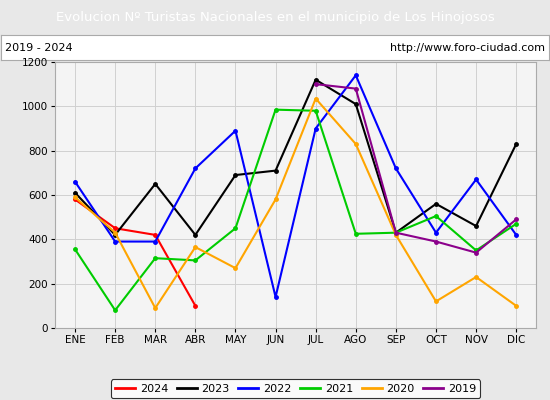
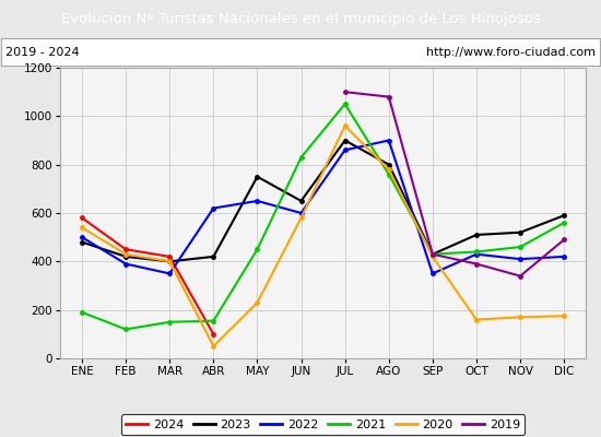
2023/ENE: 610 -> 480
2022/ENE: 660 -> 500
2021/ENE: 355 -> 190
2020/ENE: 590 -> 540
2021/FEB: 80 -> 120
2023/MAR: 650 -> 400
2022/MAR: 390 -> 350
2021/MAR: 315 -> 150
2020/MAR: 90 -> 400
2022/ABR: 720 -> 620
2021/ABR: 305 -> 155
2020/ABR: 365 -> 50
2023/MAY: 690 -> 750
2022/MAY: 890 -> 650
2020/MAY: 270 -> 230
2023/JUN: 710 -> 650
2022/JUN: 140 -> 600
2021/JUN: 985 -> 830
2023/JUL: 1120 -> 900
2022/JUL: 900 -> 860
2021/JUL: 980 -> 1050
2020/JUL: 1035 -> 960
2023/AGO: 1010 -> 800
2022/AGO: 1140 -> 900
2021/AGO: 425 -> 760
2020/AGO: 830 -> 780
2022/SEP: 720 -> 350
2023/OCT: 560 -> 510
2021/OCT: 505 -> 440
2020/OCT: 120 -> 160
2023/NOV: 460 -> 520
2022/NOV: 670 -> 410
2021/NOV: 350 -> 460
2020/NOV: 230 -> 170
2023/DIC: 830 -> 590
2021/DIC: 470 -> 560
2020/DIC: 100 -> 175
